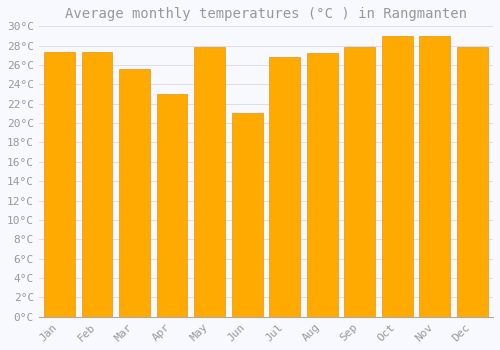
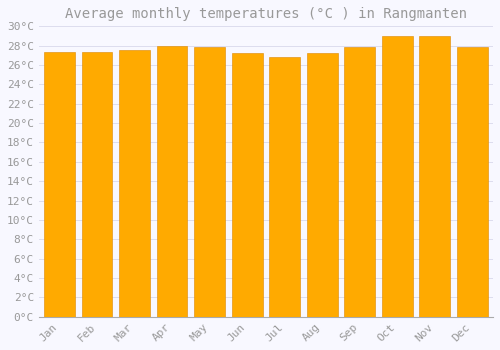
Mar: 25.6°C -> 27.5°C
Apr: 23.0°C -> 28.0°C
Jun: 21.0°C -> 27.2°C
